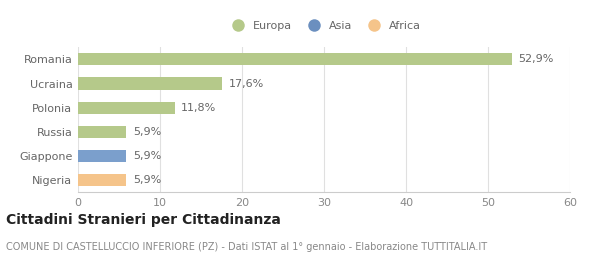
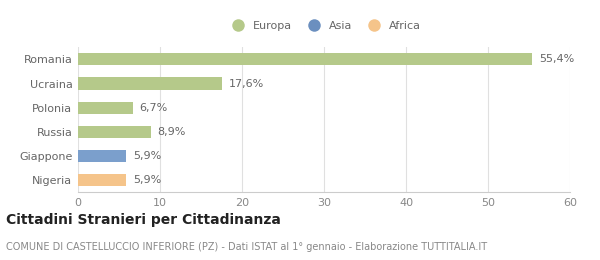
Romania: 52,9% -> 55,4%
Polonia: 11,8% -> 6,7%
Russia: 5,9% -> 8,9%
